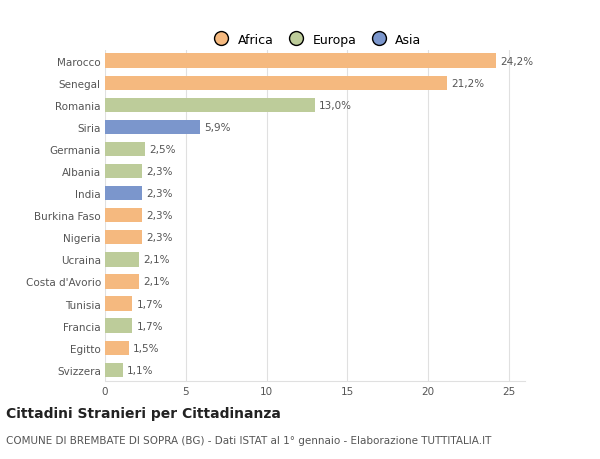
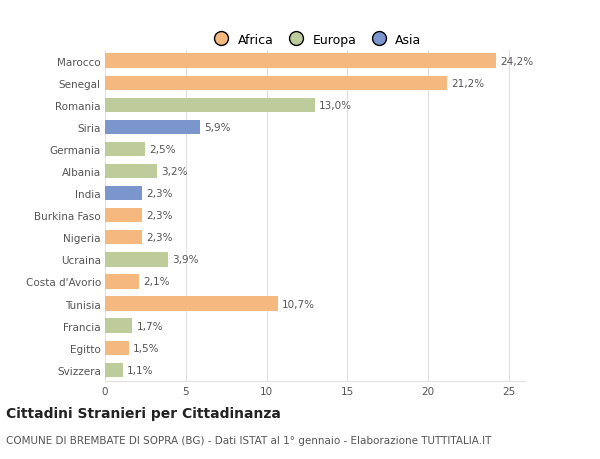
Albania: 2,3% -> 3,2%
Ucraina: 2,1% -> 3,9%
Tunisia: 1,7% -> 10,7%
